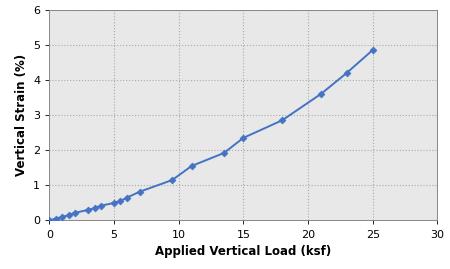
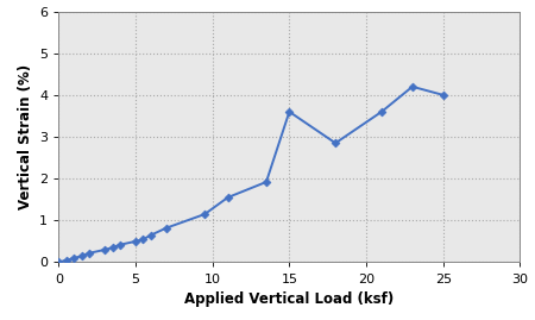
15: 2.35 -> 3.60
25: 4.85 -> 4.00
